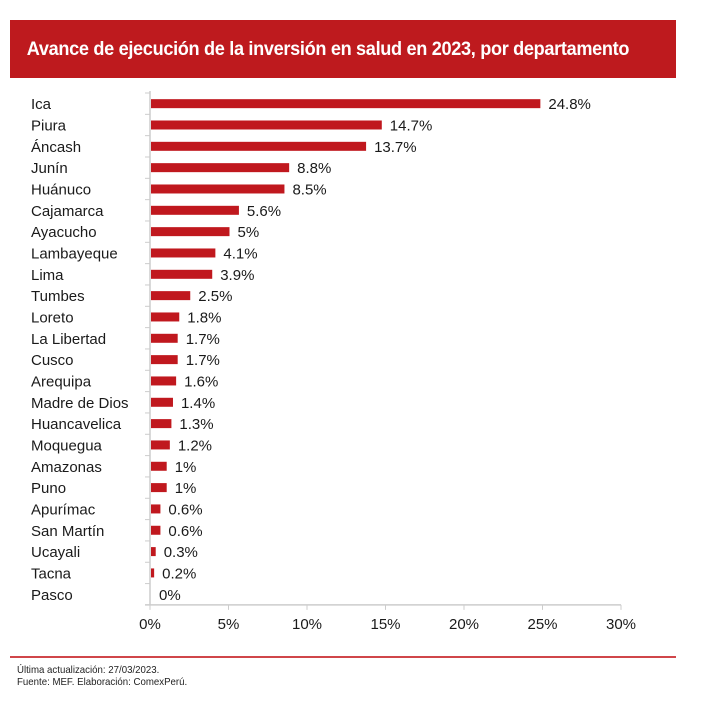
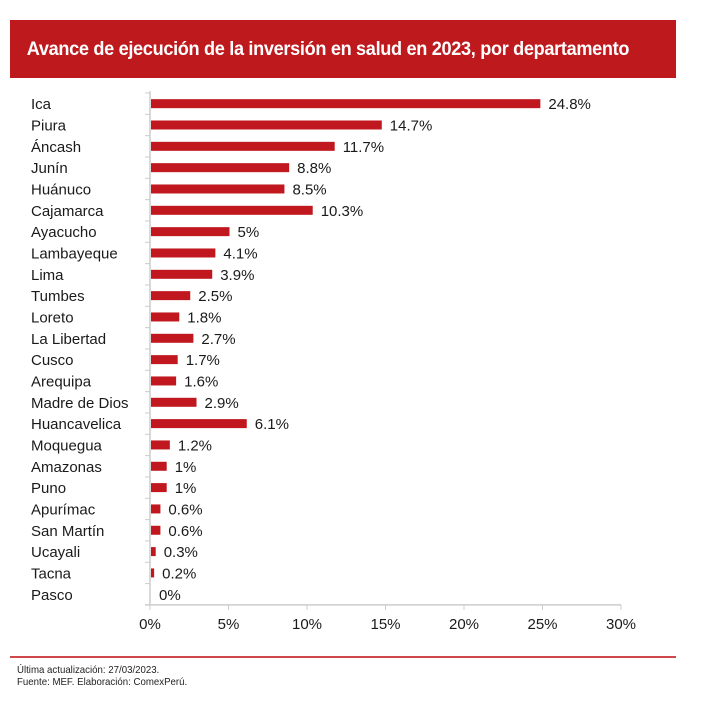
Áncash: 13.7% -> 11.7%
Cajamarca: 5.6% -> 10.3%
La Libertad: 1.7% -> 2.7%
Madre de Dios: 1.4% -> 2.9%
Huancavelica: 1.3% -> 6.1%
